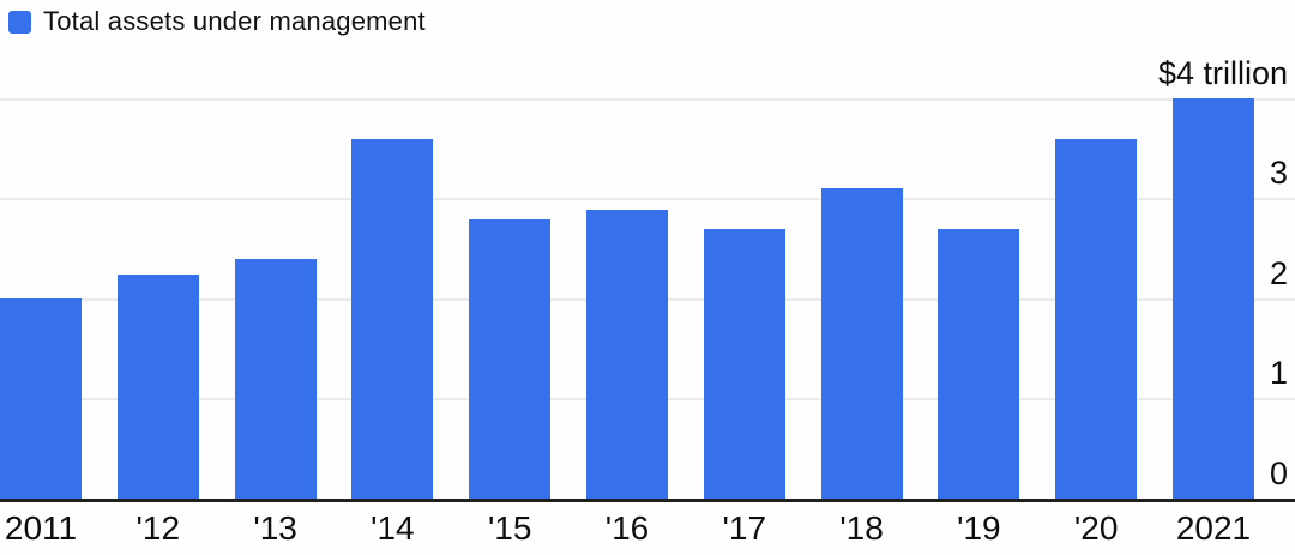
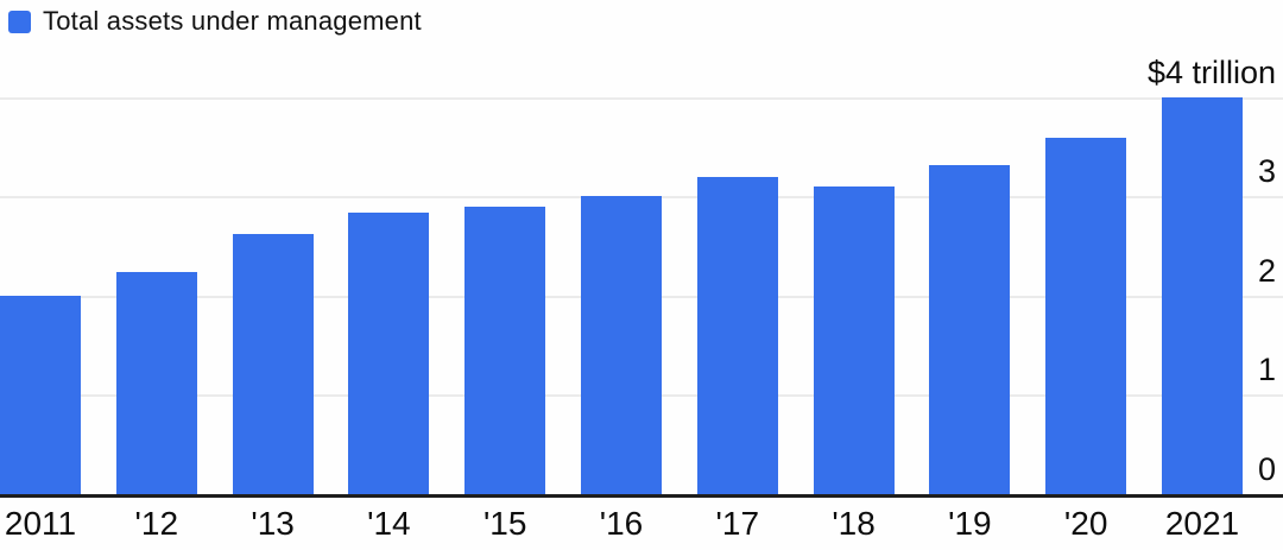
'13: 2.4 -> 2.6
'14: 3.6 -> 2.9
'15: 2.8 -> 2.9
'16: 2.9 -> 3.0
'17: 2.7 -> 3.2
'19: 2.7 -> 3.3
